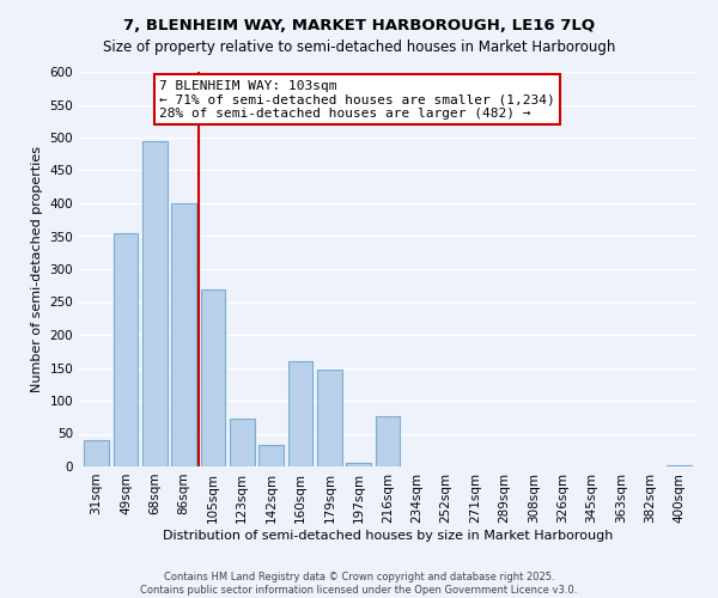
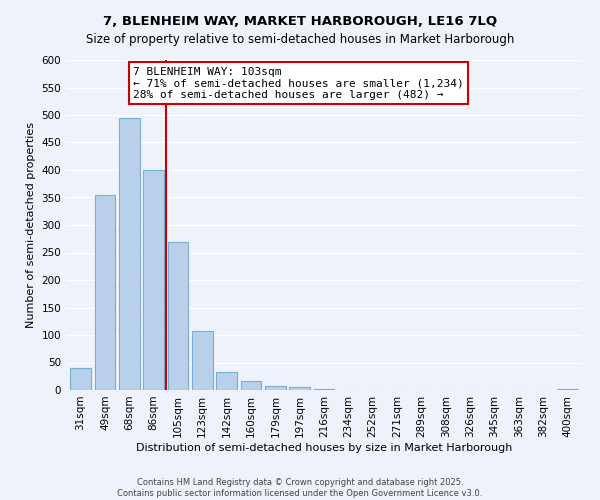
123sqm: 72 -> 107
160sqm: 160 -> 16
179sqm: 148 -> 8
216sqm: 76 -> 1
